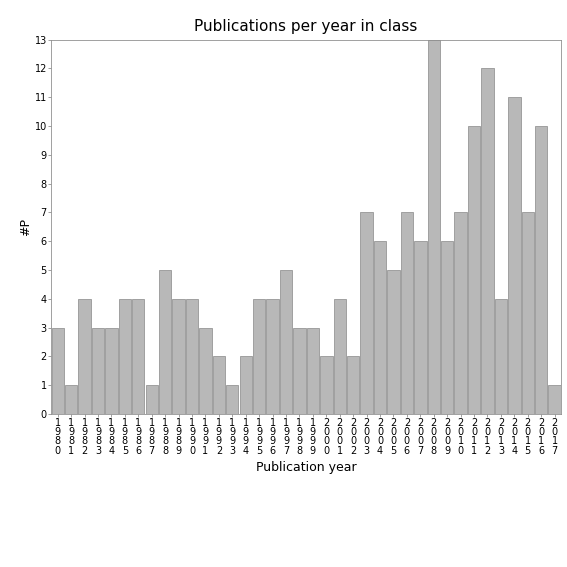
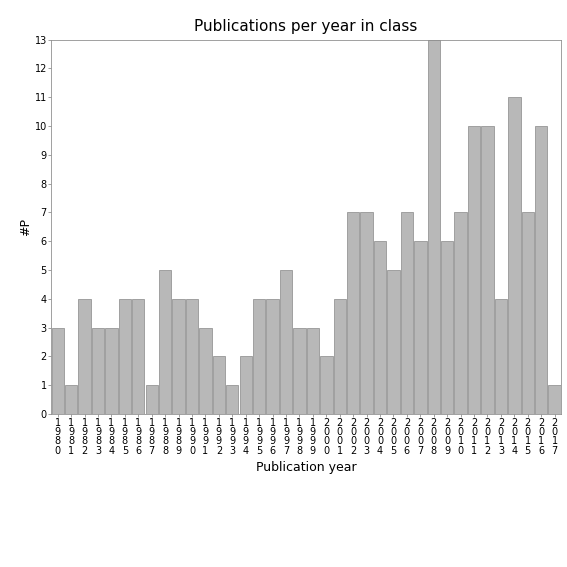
2 0 0 2: 2 -> 7
2 0 1 2: 12 -> 10
